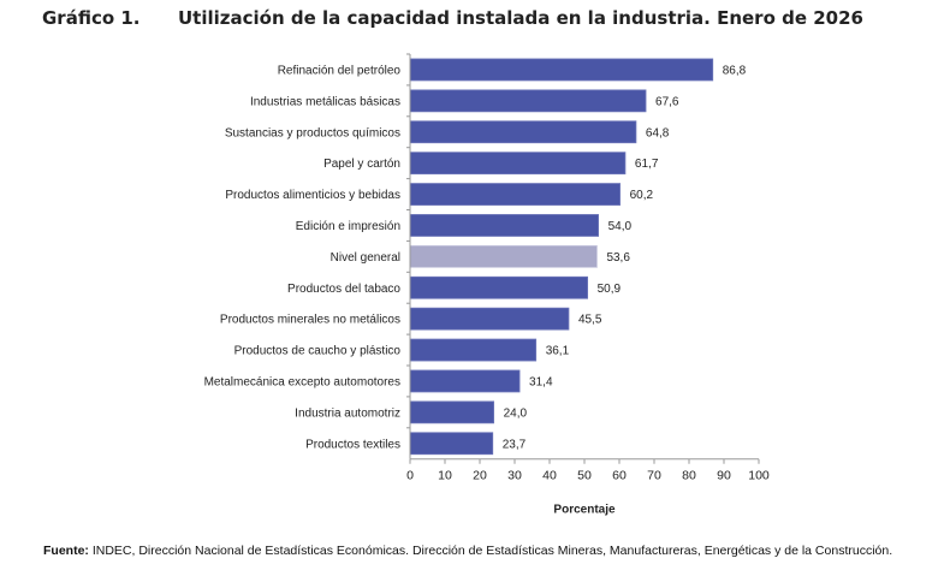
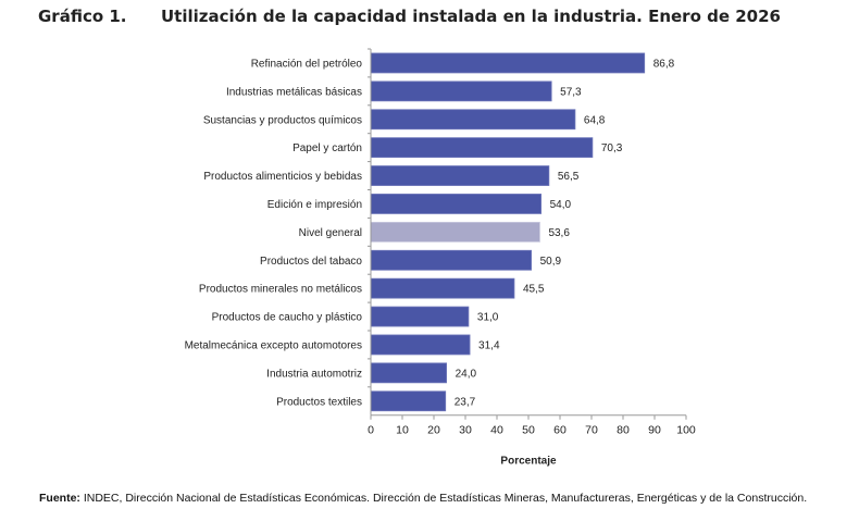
Industrias metálicas básicas: 67,6 -> 57,3
Papel y cartón: 61,7 -> 70,3
Productos alimenticios y bebidas: 60,2 -> 56,5
Productos de caucho y plástico: 36,1 -> 31,0
